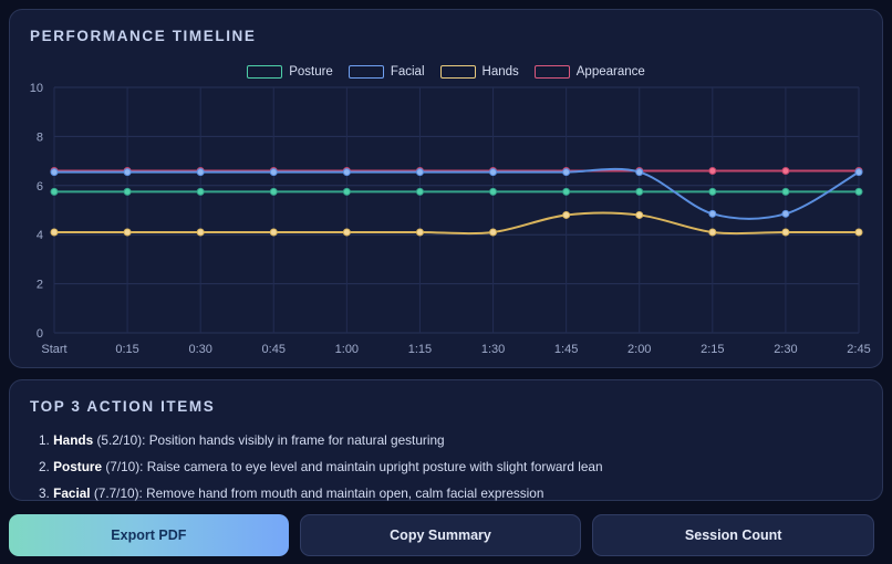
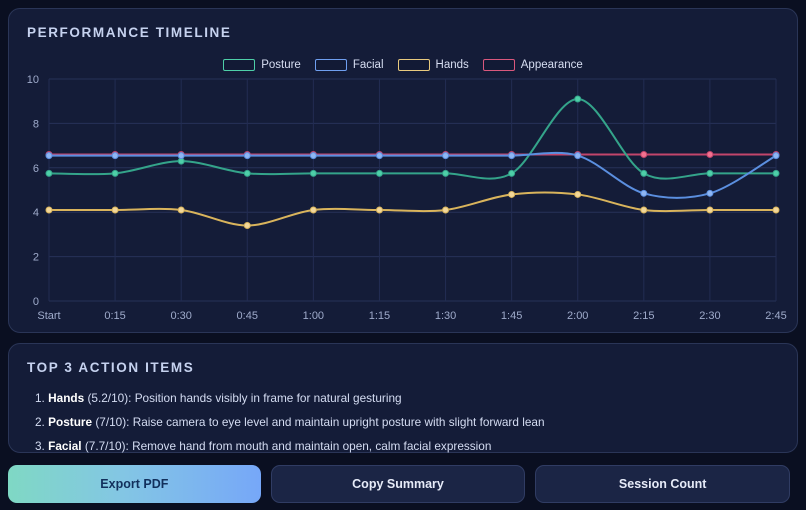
Posture/0:30: 5.8 -> 6.3
Hands/0:45: 4.1 -> 3.4
Posture/2:00: 5.8 -> 9.1
